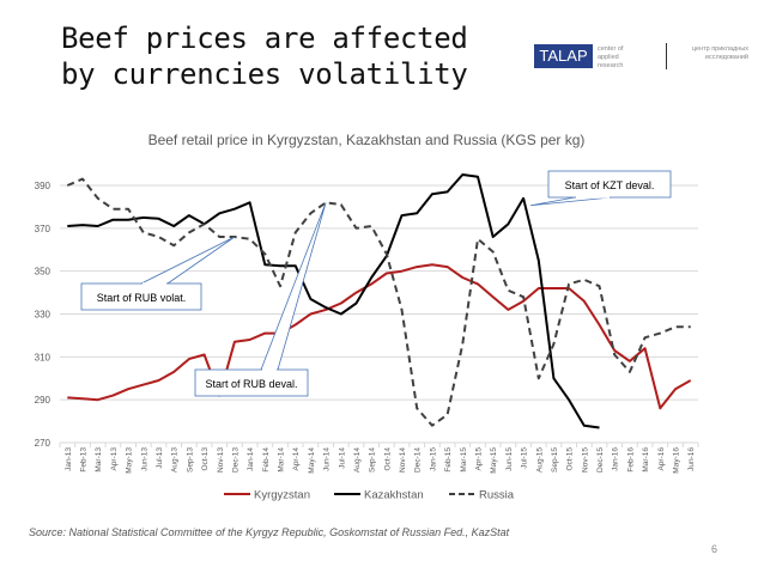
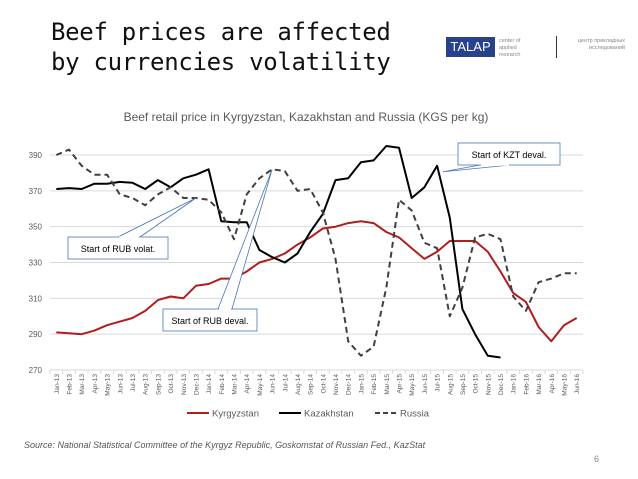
Kyrgyzstan/Nov-13: 292 -> 310
Kazakhstan/Sep-15: 300 -> 304
Kyrgyzstan/Mar-16: 314 -> 294
